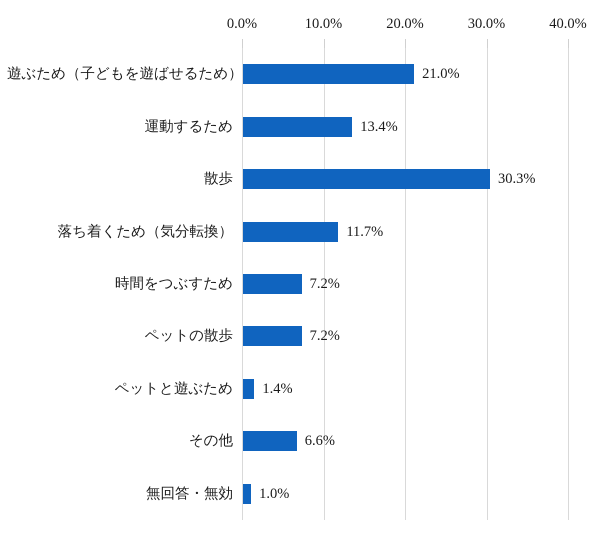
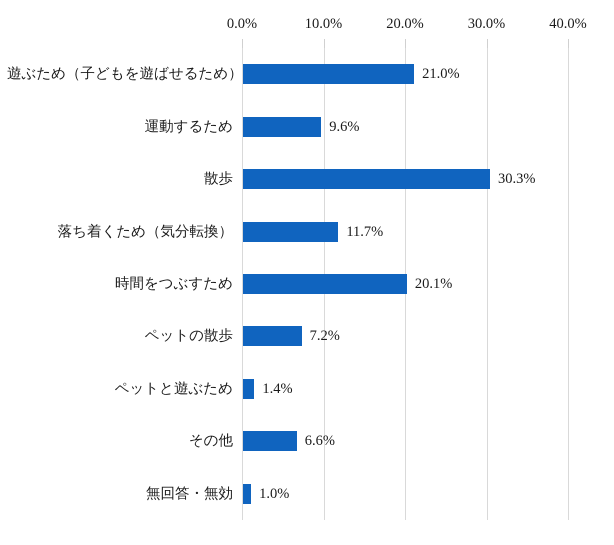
運動するため: 13.4% -> 9.6%
時間をつぶすため: 7.2% -> 20.1%
